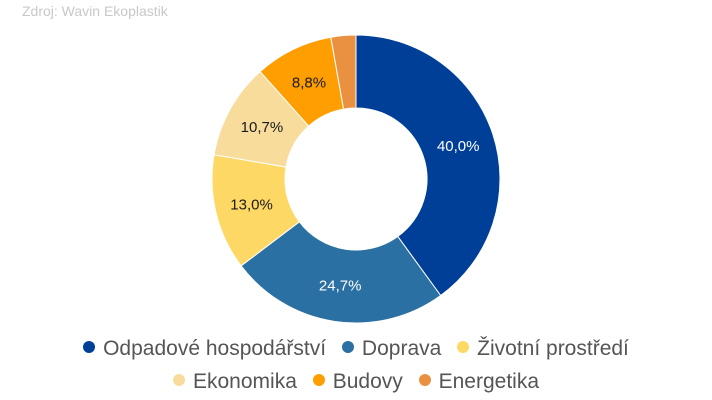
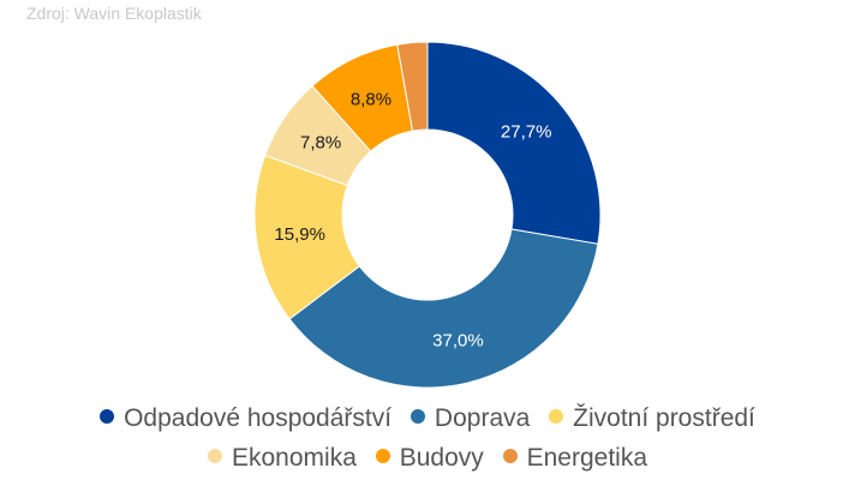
Odpadové hospodářství: 40,0% -> 27,7%
Doprava: 24,7% -> 37,0%
Životní prostředí: 13,0% -> 15,9%
Ekonomika: 10,7% -> 7,8%
